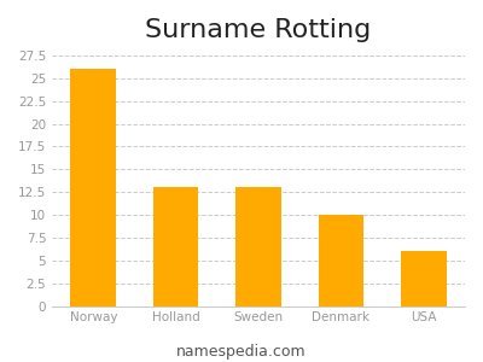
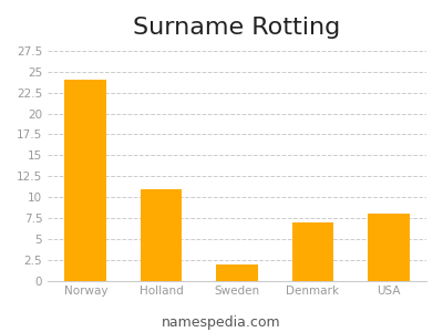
Norway: 26 -> 24
Holland: 13 -> 11
Sweden: 13 -> 2
Denmark: 10 -> 7
USA: 6 -> 8
